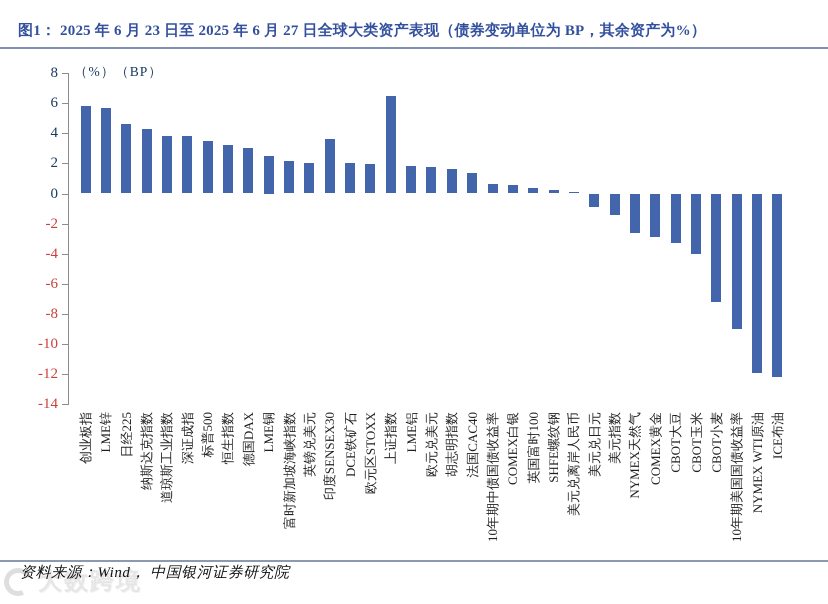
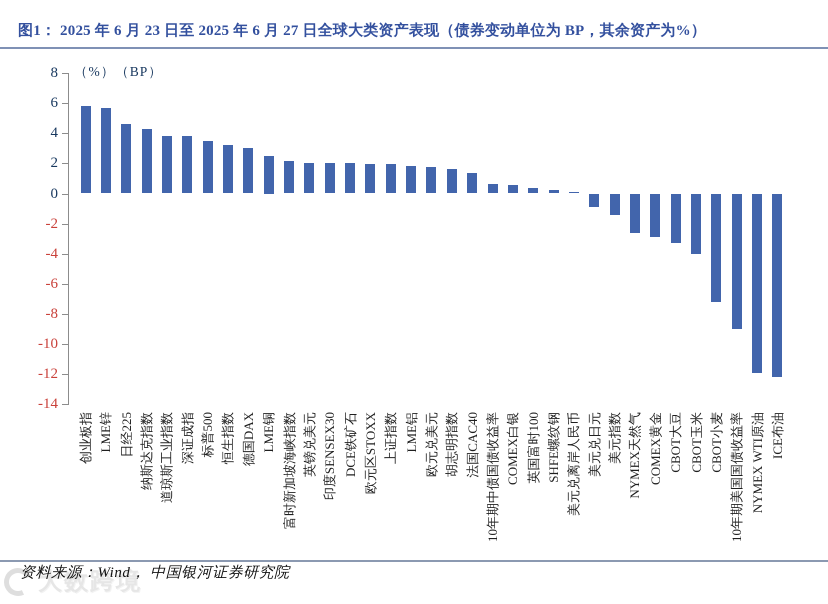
印度SENSEX30: 3.6 -> 2.0
上证指数: 6.5 -> 1.9
